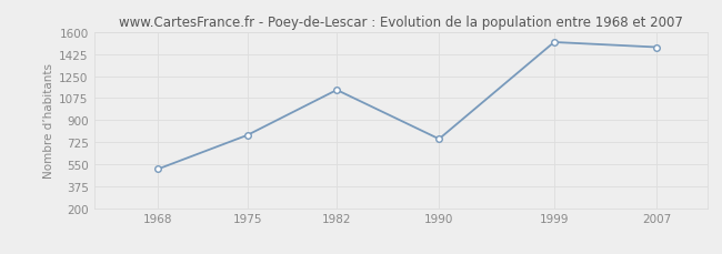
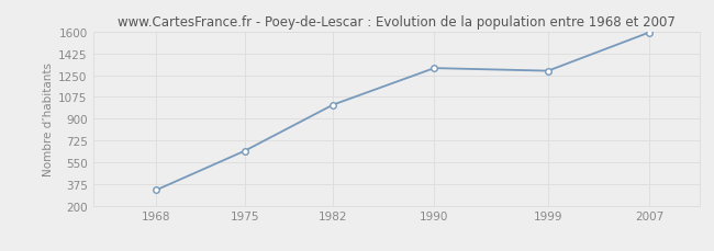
1968: 510 -> 320
1975: 780 -> 640
1982: 1140 -> 1010
1990: 750 -> 1310
1999: 1520 -> 1280
2007: 1480 -> 1590
